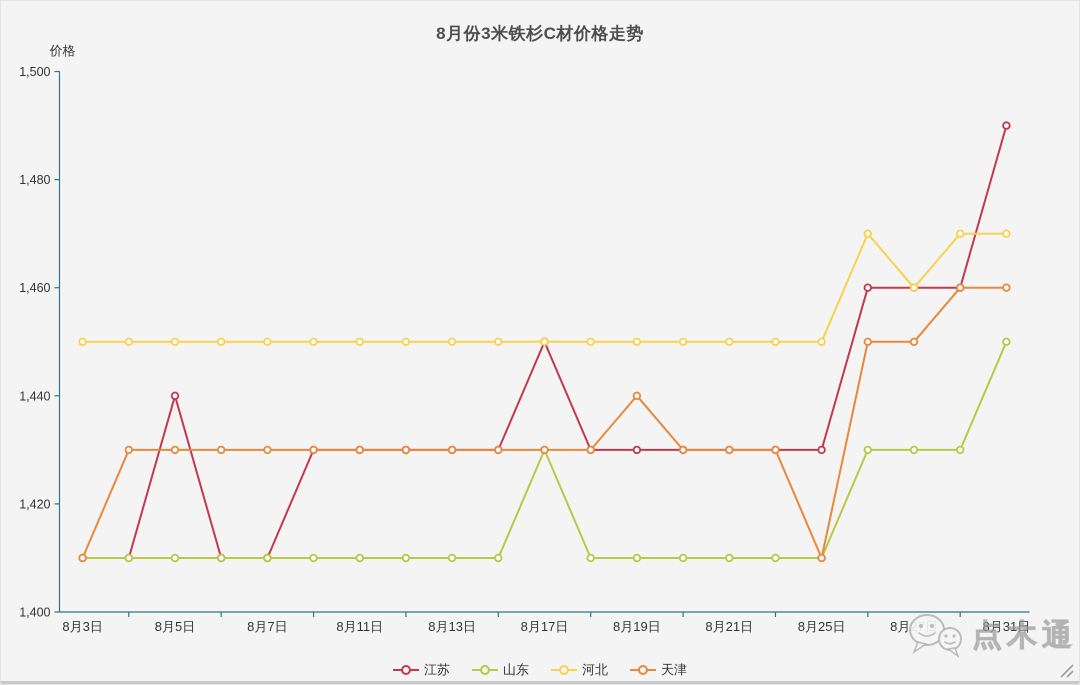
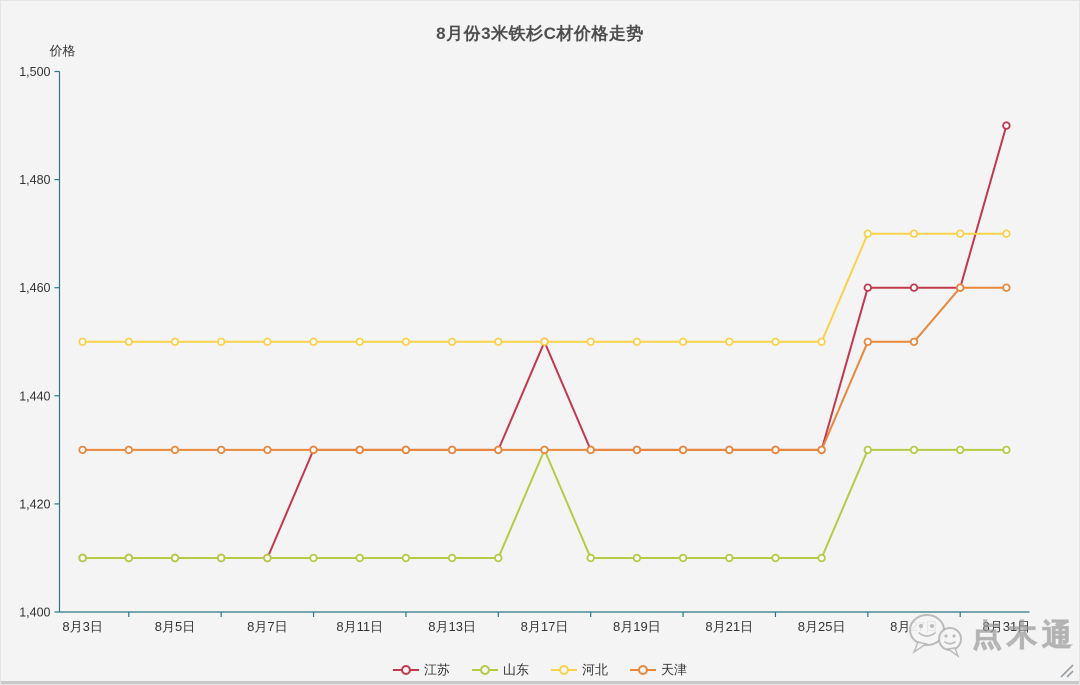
天津/8月3日: 1410 -> 1430
江苏/8月5日: 1440 -> 1410
天津/8月19日: 1440 -> 1430
天津/8月25日: 1410 -> 1430
河北/8月27日: 1460 -> 1470
山东/8月31日: 1450 -> 1430
